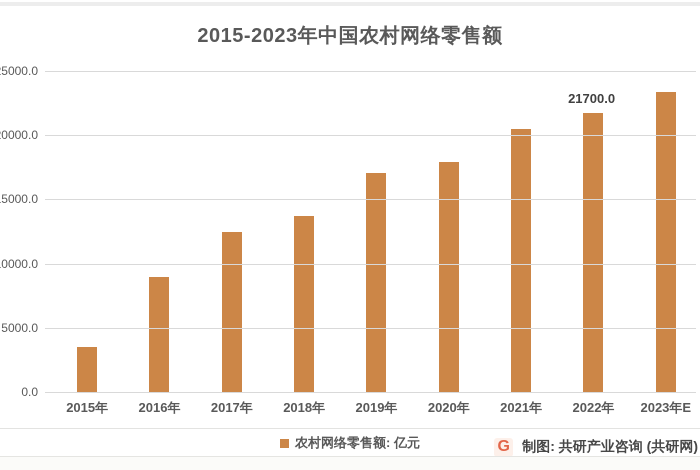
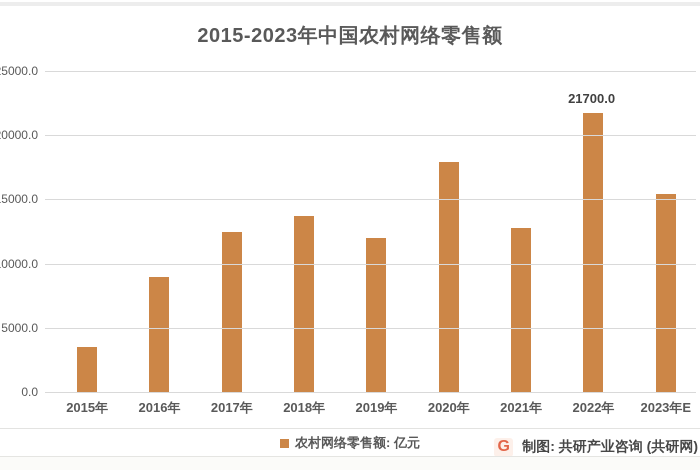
2019年: 17100 -> 12000
2021年: 20500 -> 12800
2023年E: 23400 -> 15400
